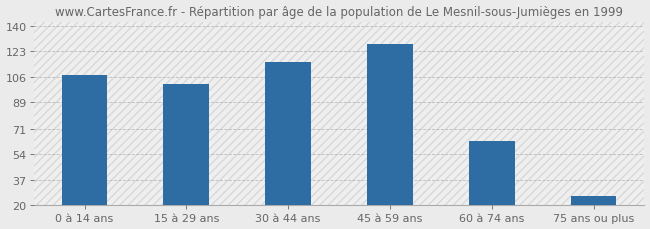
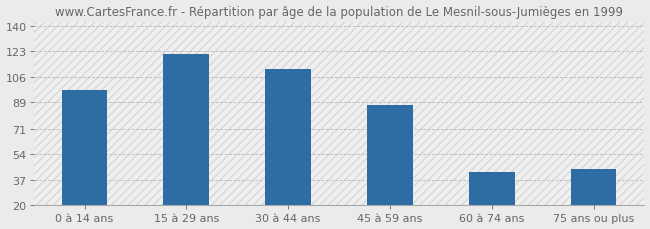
0 à 14 ans: 107 -> 97
15 à 29 ans: 101 -> 121
30 à 44 ans: 116 -> 111
45 à 59 ans: 128 -> 87
60 à 74 ans: 63 -> 42
75 ans ou plus: 26 -> 44
